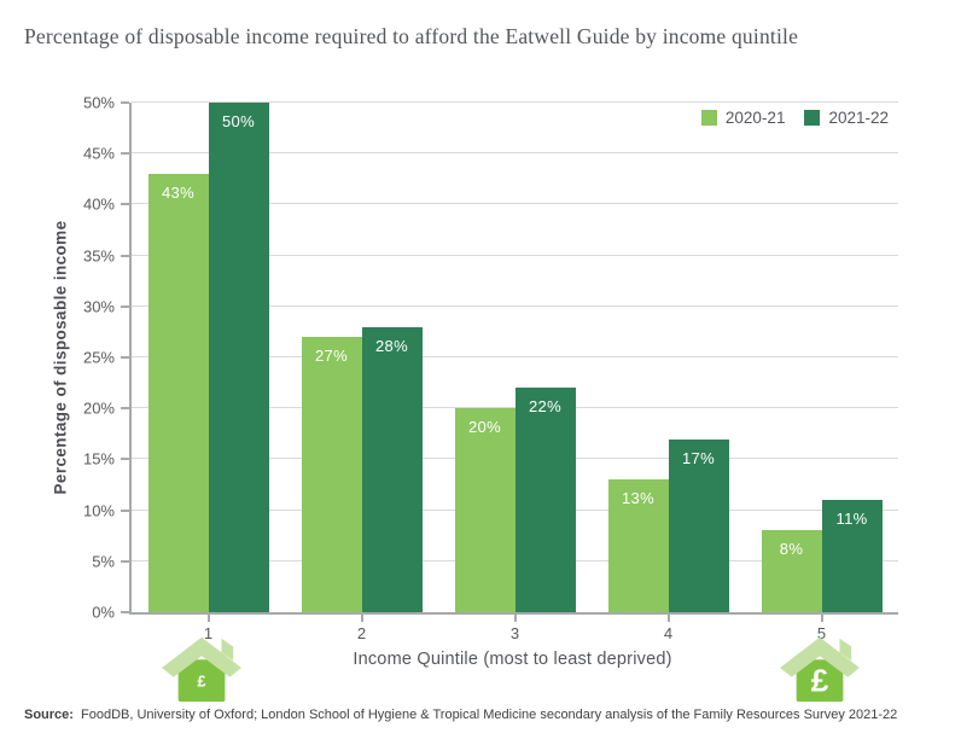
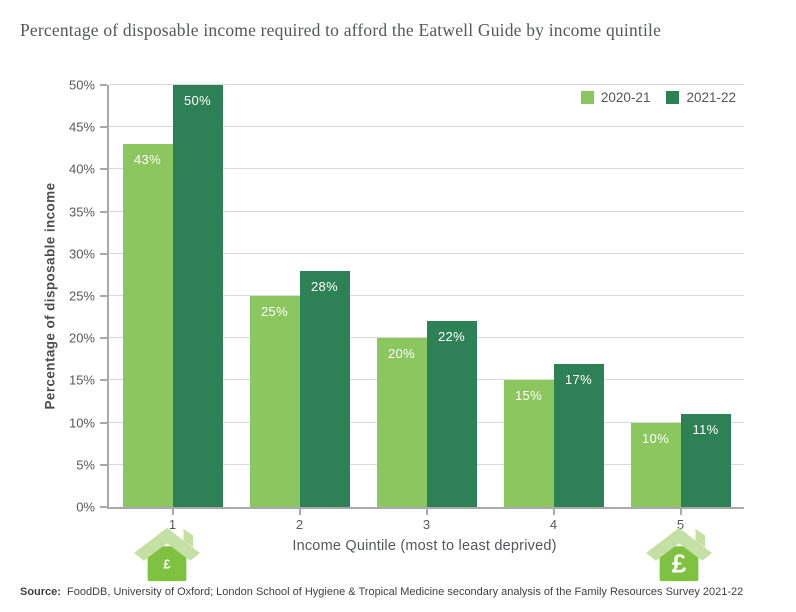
2020-21/2: 27% -> 25%
2020-21/4: 13% -> 15%
2020-21/5: 8% -> 10%
